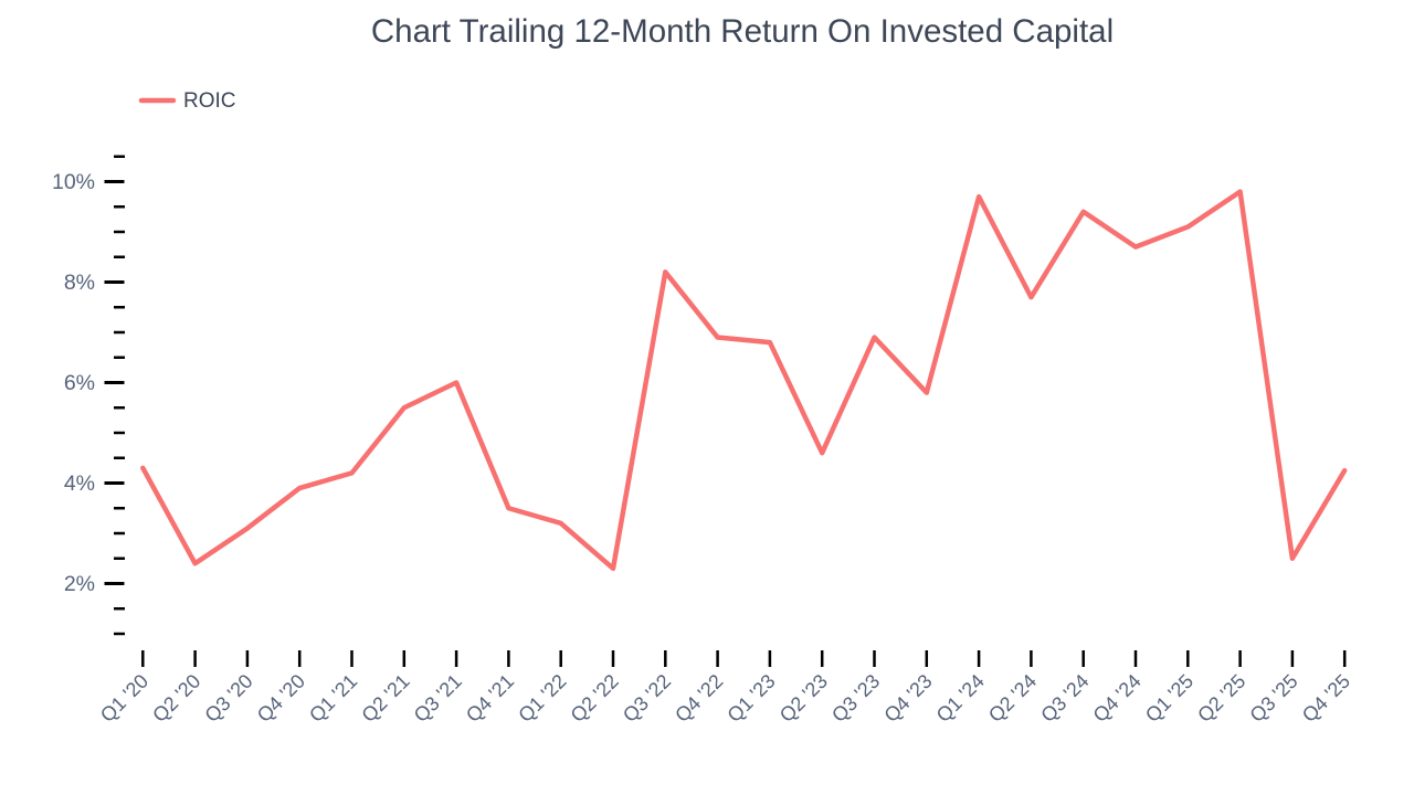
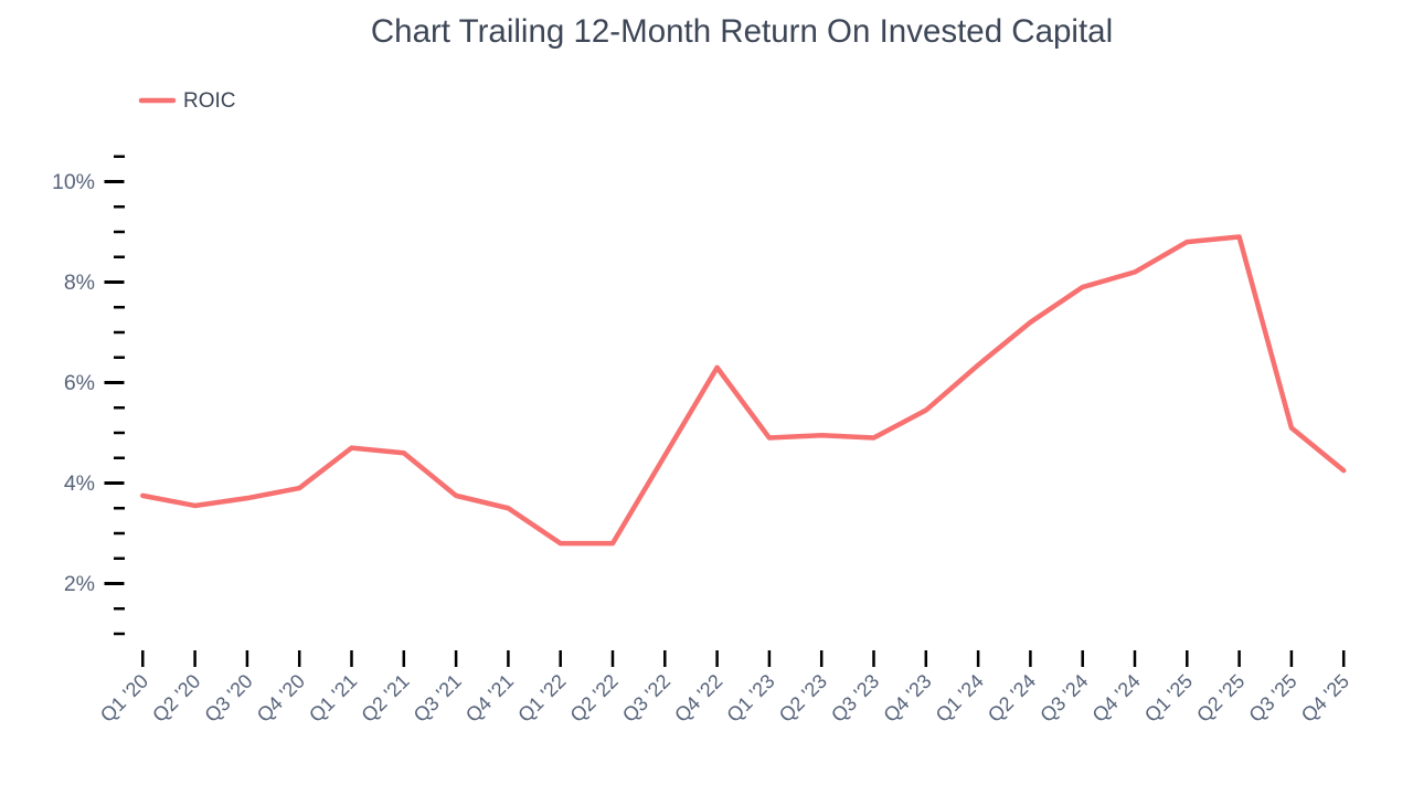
Q1 '20: 4.3% -> 3.8%
Q2 '20: 2.4% -> 3.5%
Q3 '20: 3.1% -> 3.7%
Q1 '21: 4.2% -> 4.7%
Q2 '21: 5.5% -> 4.6%
Q3 '21: 6.0% -> 3.8%
Q1 '22: 3.2% -> 2.8%
Q2 '22: 2.3% -> 2.8%
Q3 '22: 8.2% -> 4.5%
Q4 '22: 6.9% -> 6.3%
Q1 '23: 6.8% -> 4.9%
Q2 '23: 4.6% -> 5.0%
Q3 '23: 6.9% -> 4.9%
Q4 '23: 5.8% -> 5.5%
Q1 '24: 9.7% -> 6.3%
Q2 '24: 7.7% -> 7.2%
Q3 '24: 9.4% -> 7.9%
Q4 '24: 8.7% -> 8.2%
Q1 '25: 9.1% -> 8.8%
Q2 '25: 9.8% -> 8.9%
Q3 '25: 2.5% -> 5.1%
